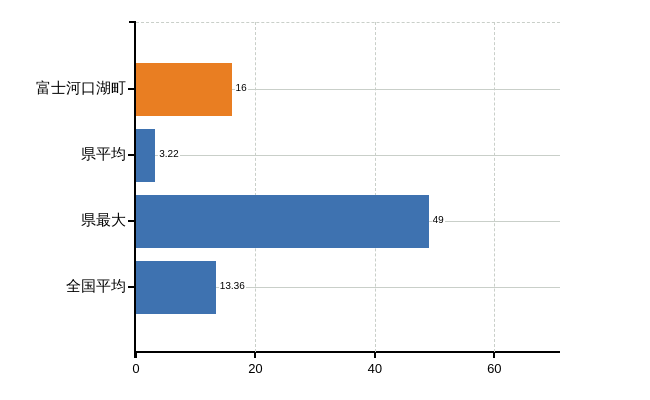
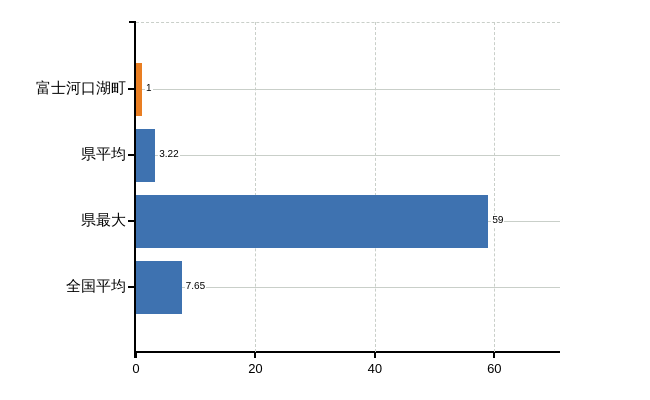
富士河口湖町: 16 -> 1
県最大: 49 -> 59
全国平均: 13.36 -> 7.65
